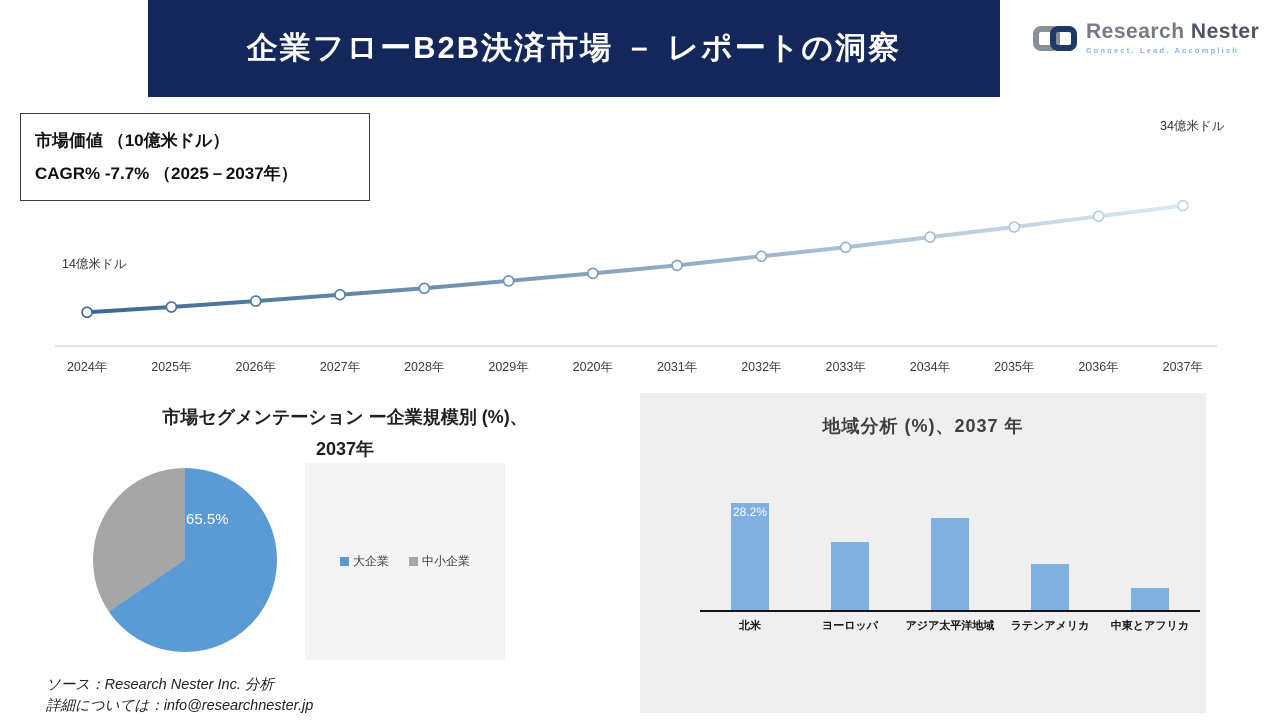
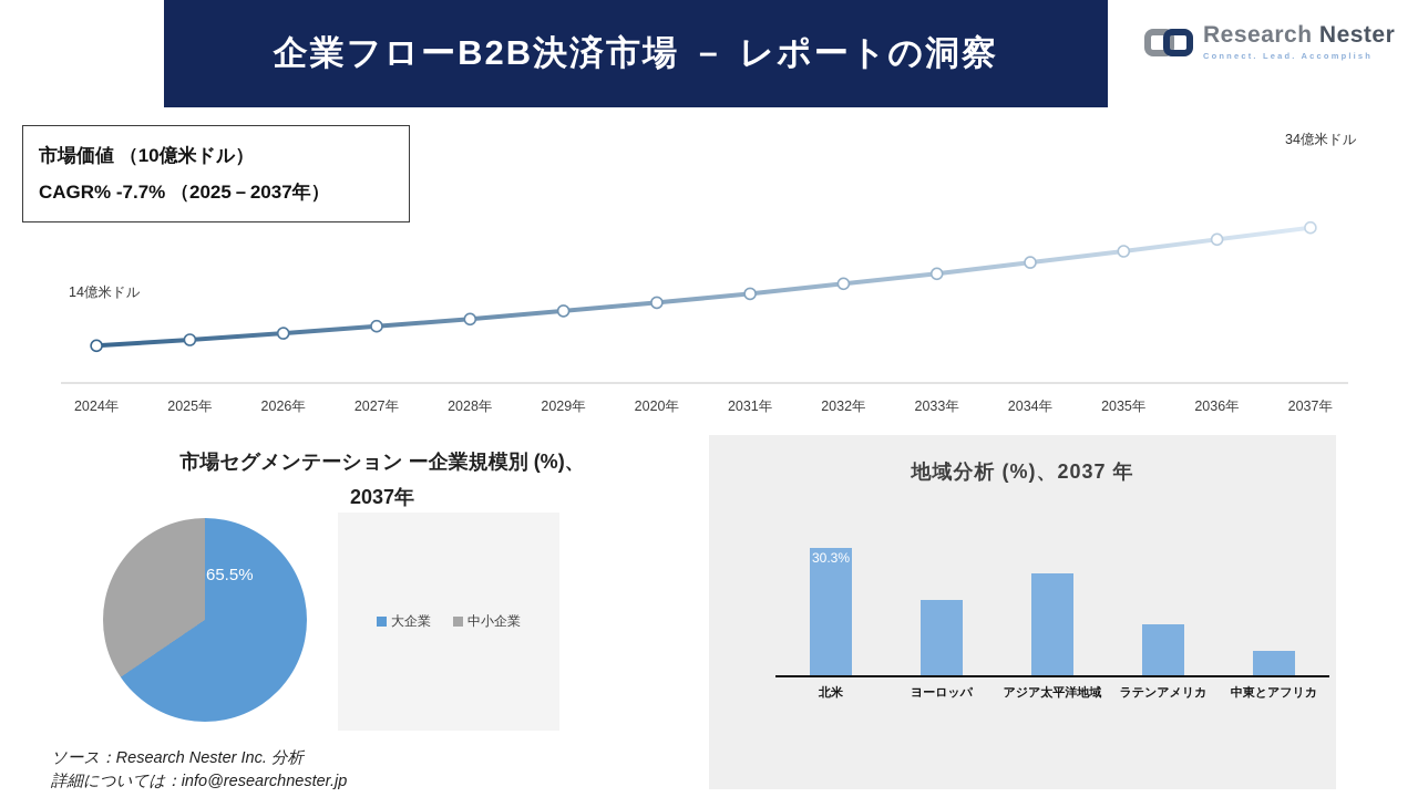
地域分析 (%)、2037 年/北米: 28.2% -> 30.3%
